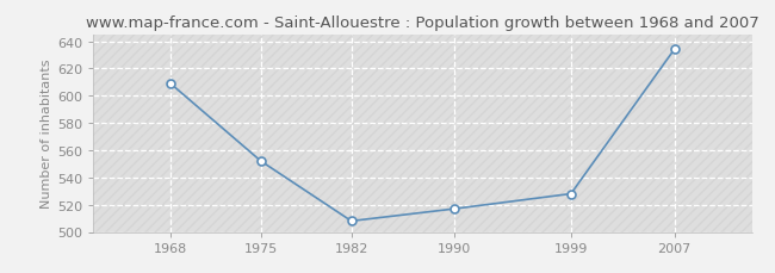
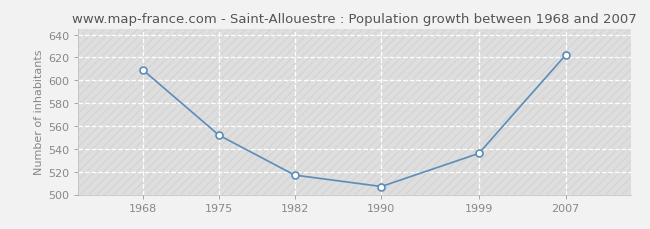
1982: 508 -> 517
1990: 517 -> 507
1999: 528 -> 536
2007: 634 -> 622
